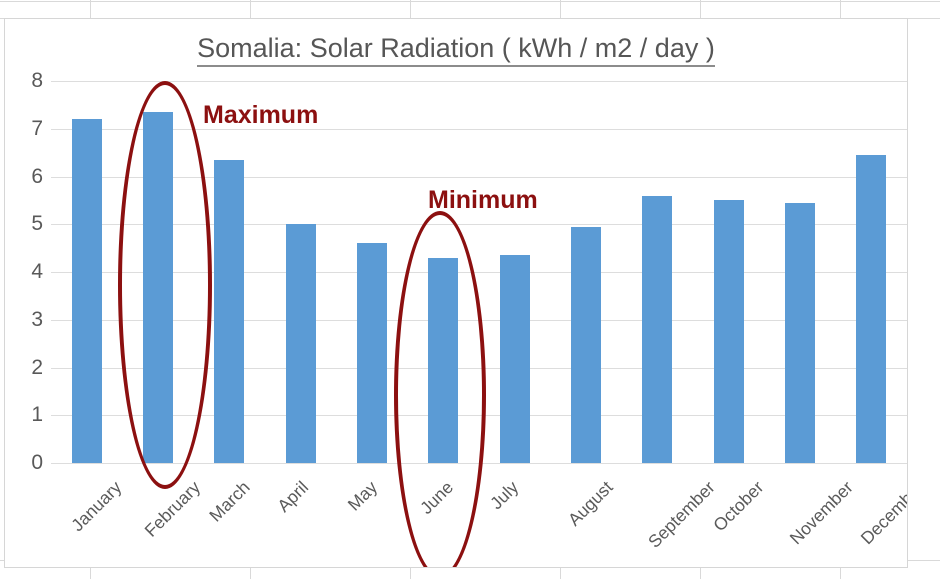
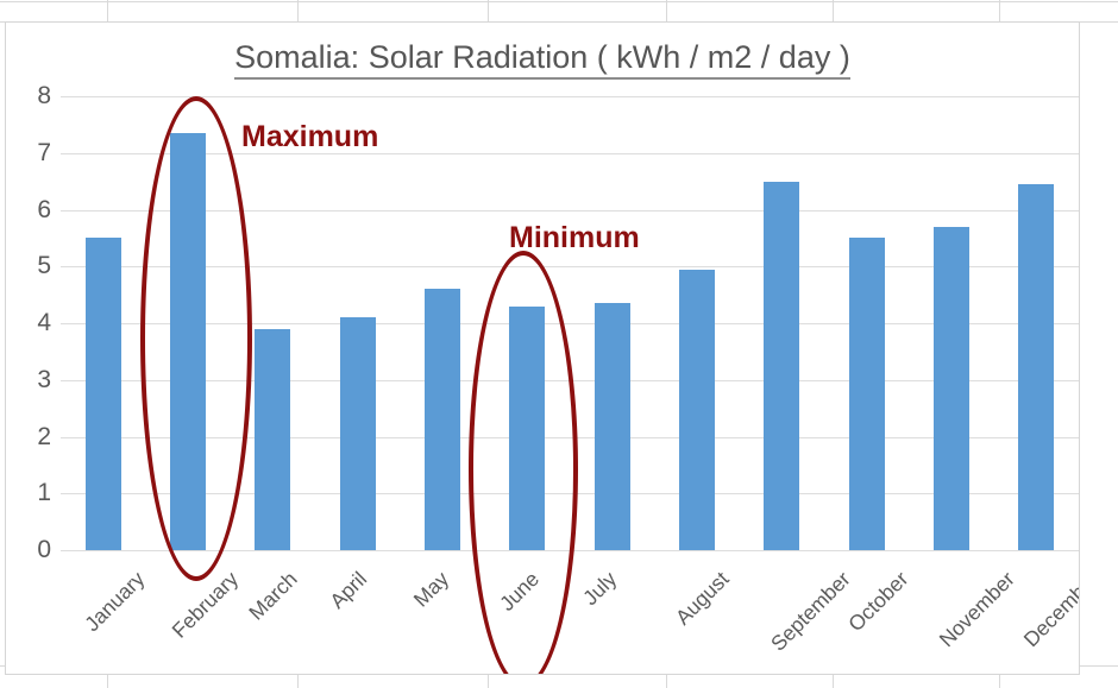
January: 7.2 -> 5.5
March: 6.3 -> 3.9
April: 5.0 -> 4.1
September: 5.6 -> 6.5
November: 5.5 -> 5.7
